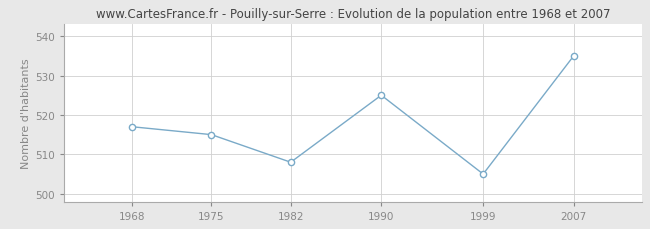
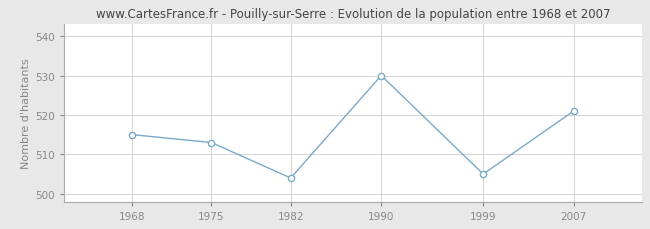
1968: 517 -> 515
1975: 515 -> 513
1982: 508 -> 504
1990: 525 -> 530
2007: 535 -> 521
